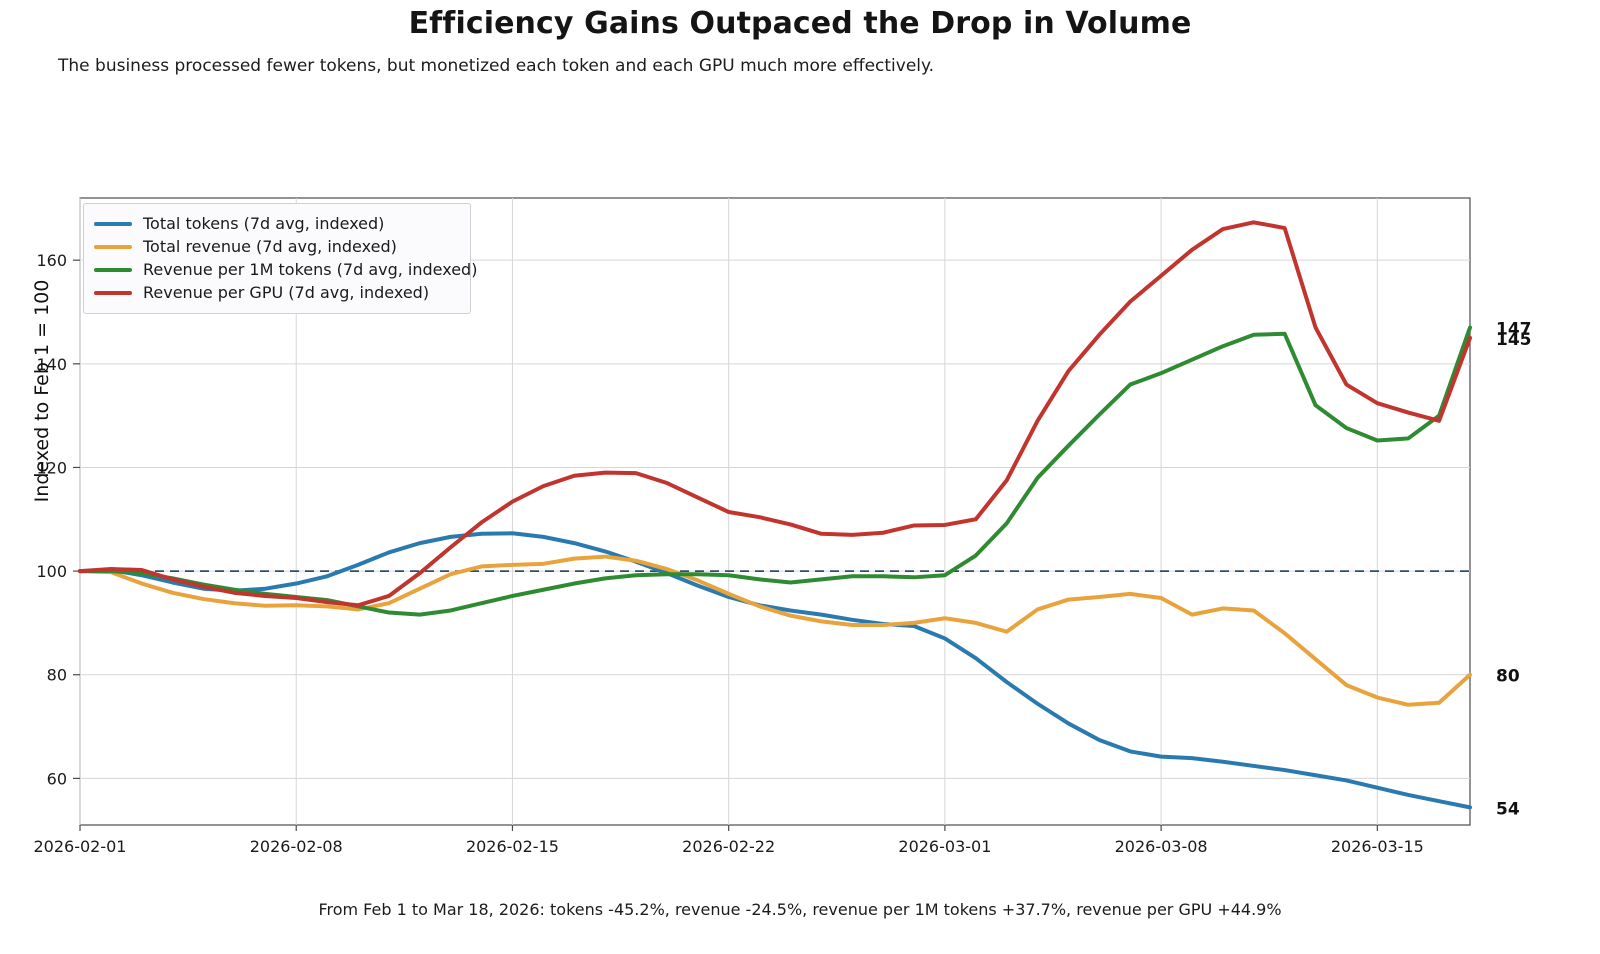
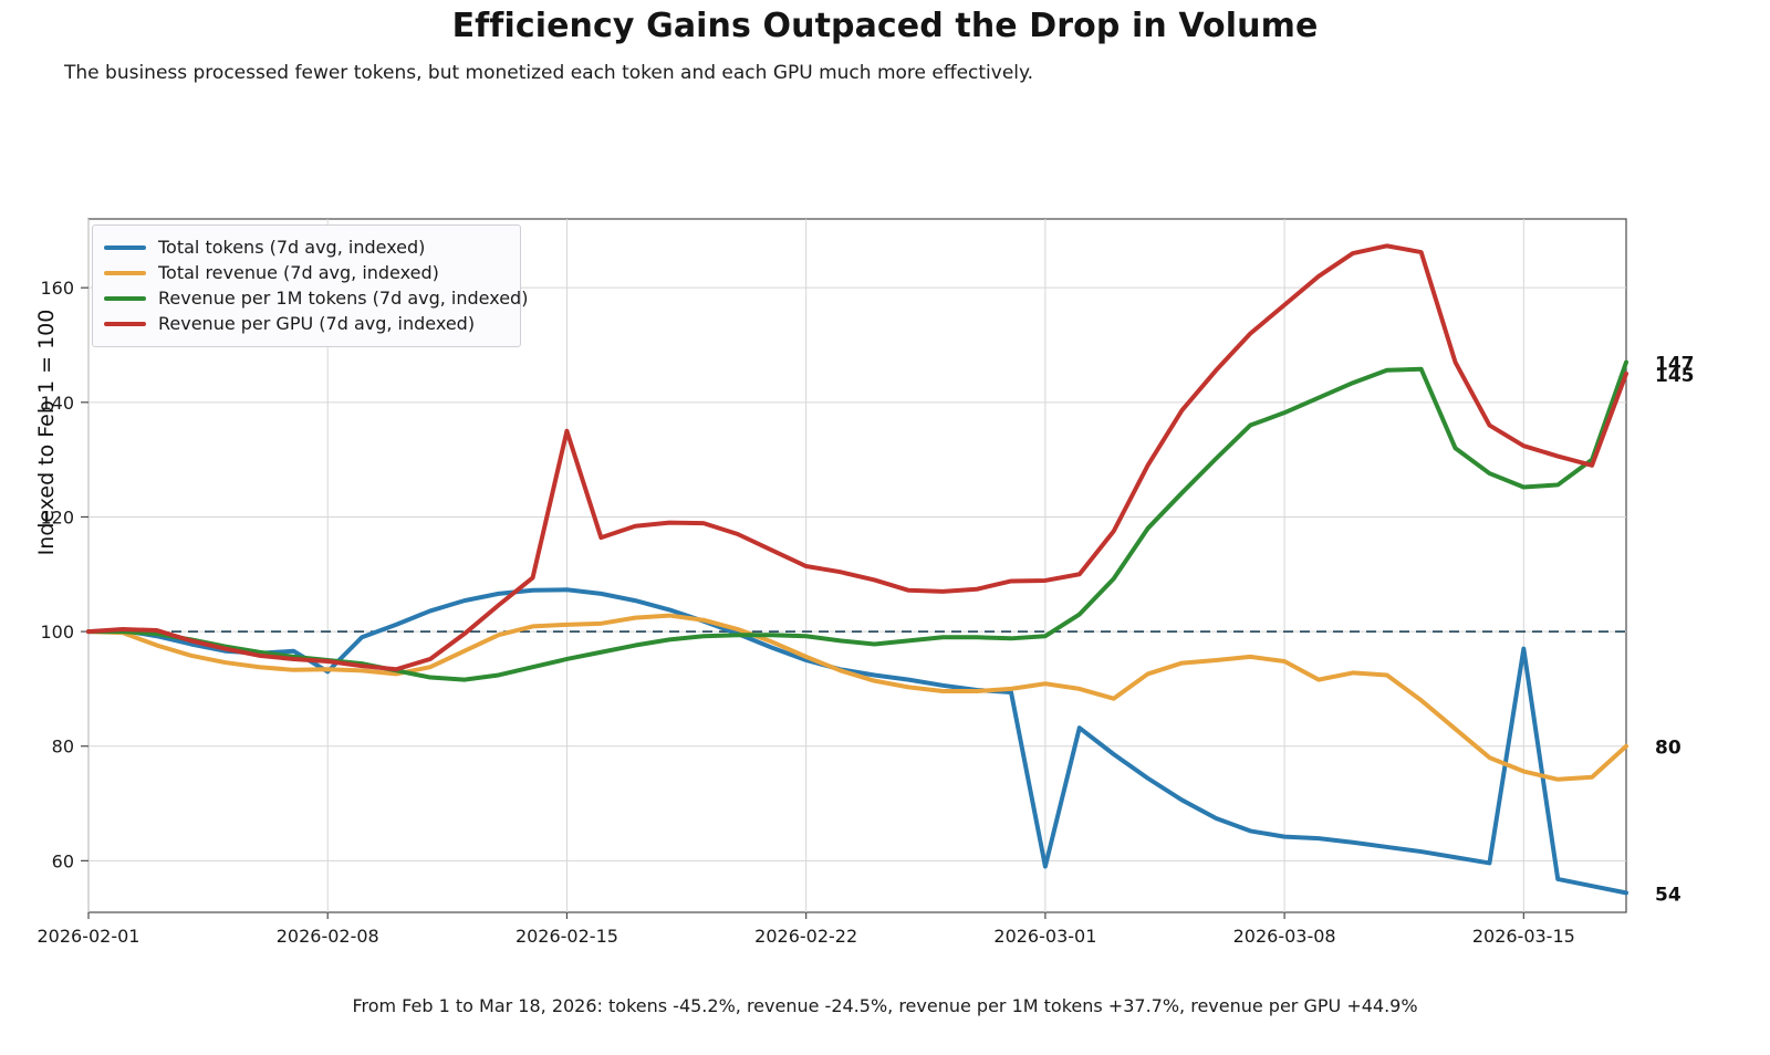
Total tokens (7d avg, indexed)/2026-02-08: 98 -> 93
Revenue per GPU (7d avg, indexed)/2026-02-15: 113 -> 135
Total tokens (7d avg, indexed)/2026-03-01: 87 -> 59
Total tokens (7d avg, indexed)/2026-03-15: 58 -> 97
